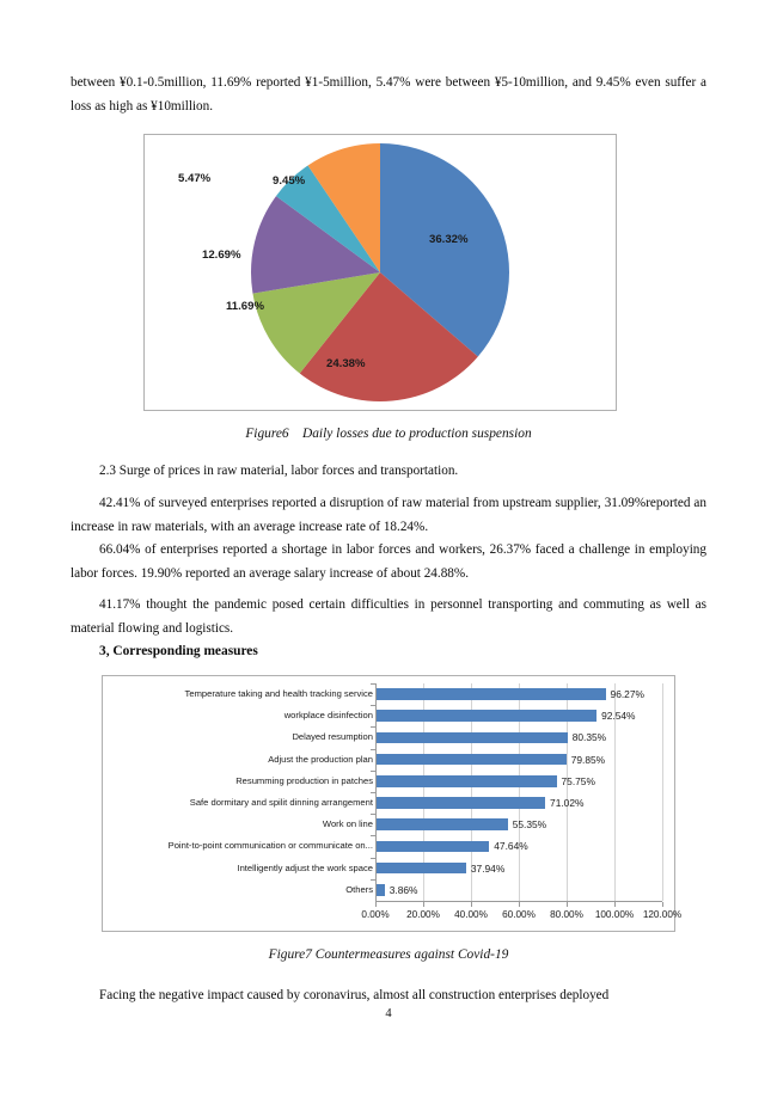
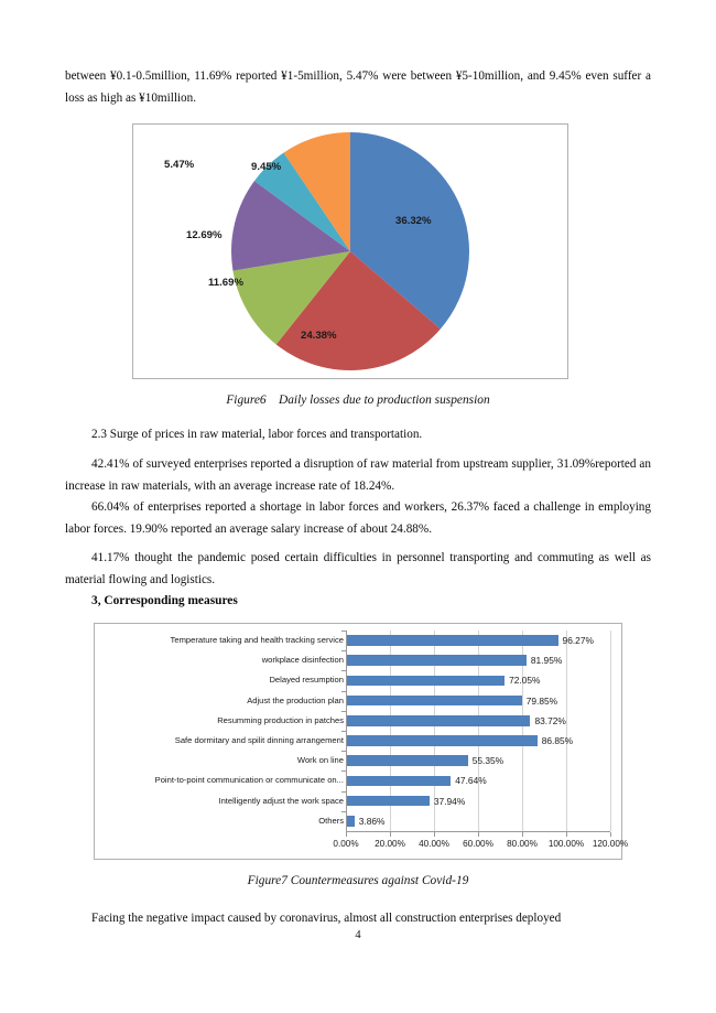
Figure7 Countermeasures against Covid-19/workplace disinfection: 92.54% -> 81.95%
Figure7 Countermeasures against Covid-19/Delayed resumption: 80.35% -> 72.05%
Figure7 Countermeasures against Covid-19/Resumming production in patches: 75.75% -> 83.72%
Figure7 Countermeasures against Covid-19/Safe dormitary and spilit dinning arrangement: 71.02% -> 86.85%
